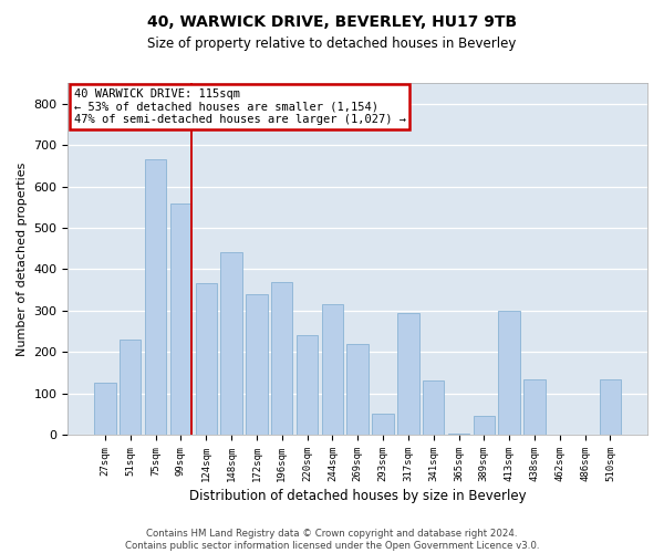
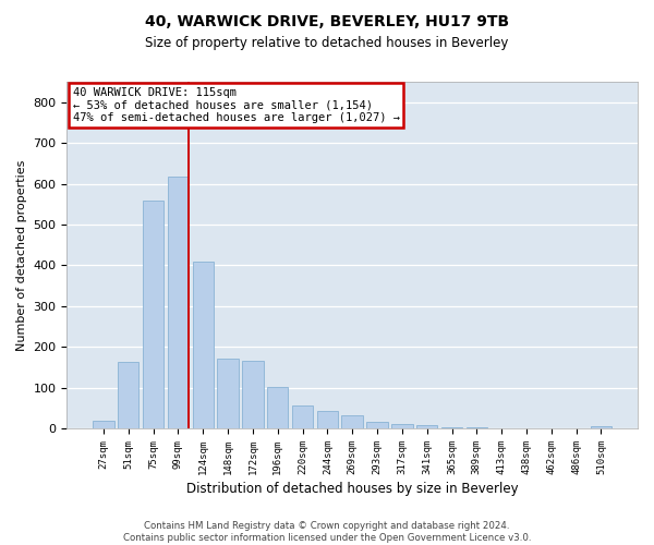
27sqm: 125 -> 20
51sqm: 230 -> 163
75sqm: 665 -> 558
99sqm: 560 -> 617
124sqm: 365 -> 410
148sqm: 440 -> 170
172sqm: 340 -> 165
196sqm: 370 -> 103
220sqm: 240 -> 57
244sqm: 315 -> 43
269sqm: 220 -> 32
293sqm: 50 -> 15
317sqm: 295 -> 10
341sqm: 130 -> 8
389sqm: 45 -> 2
413sqm: 300 -> 1
438sqm: 135 -> 1
510sqm: 135 -> 6
